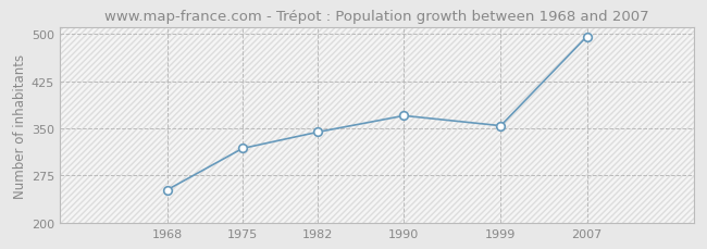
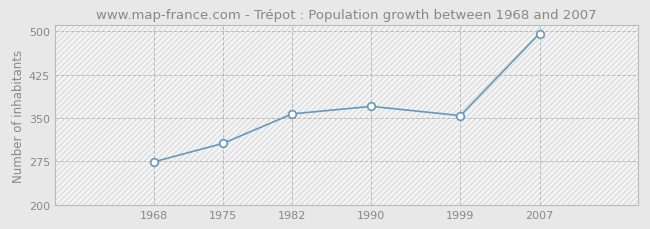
1968: 252 -> 274
1975: 318 -> 306
1982: 344 -> 357
